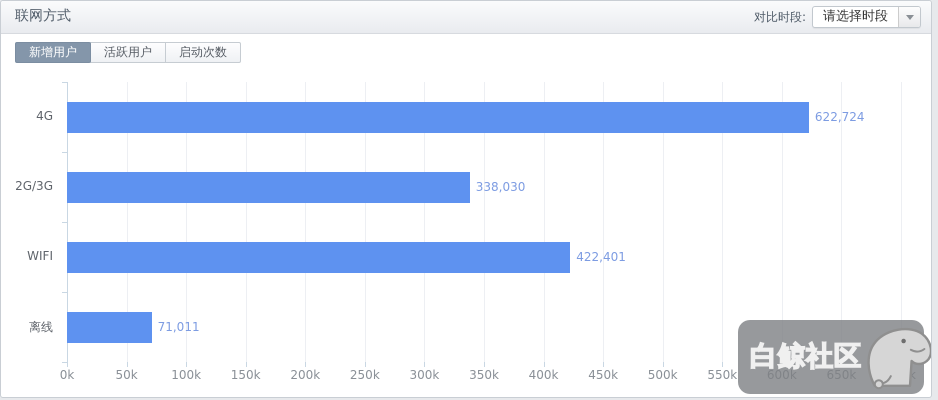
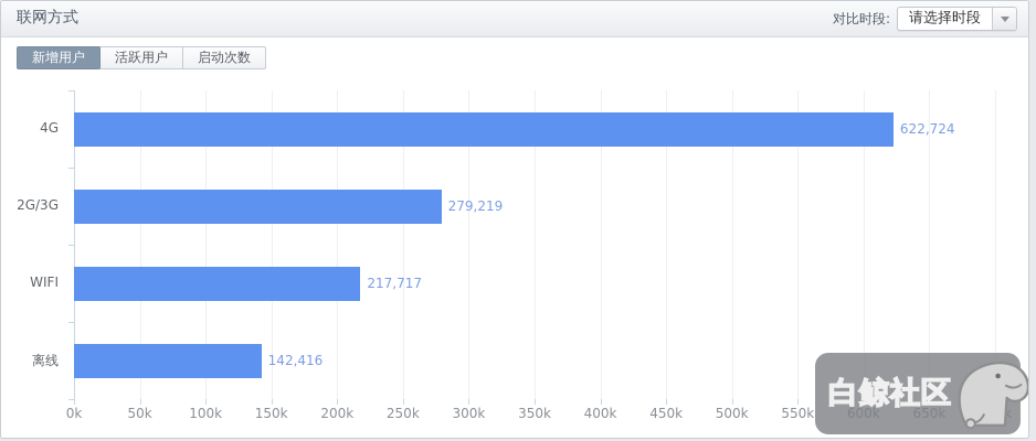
2G/3G: 338,030 -> 279,219
WIFI: 422,401 -> 217,717
离线: 71,011 -> 142,416
